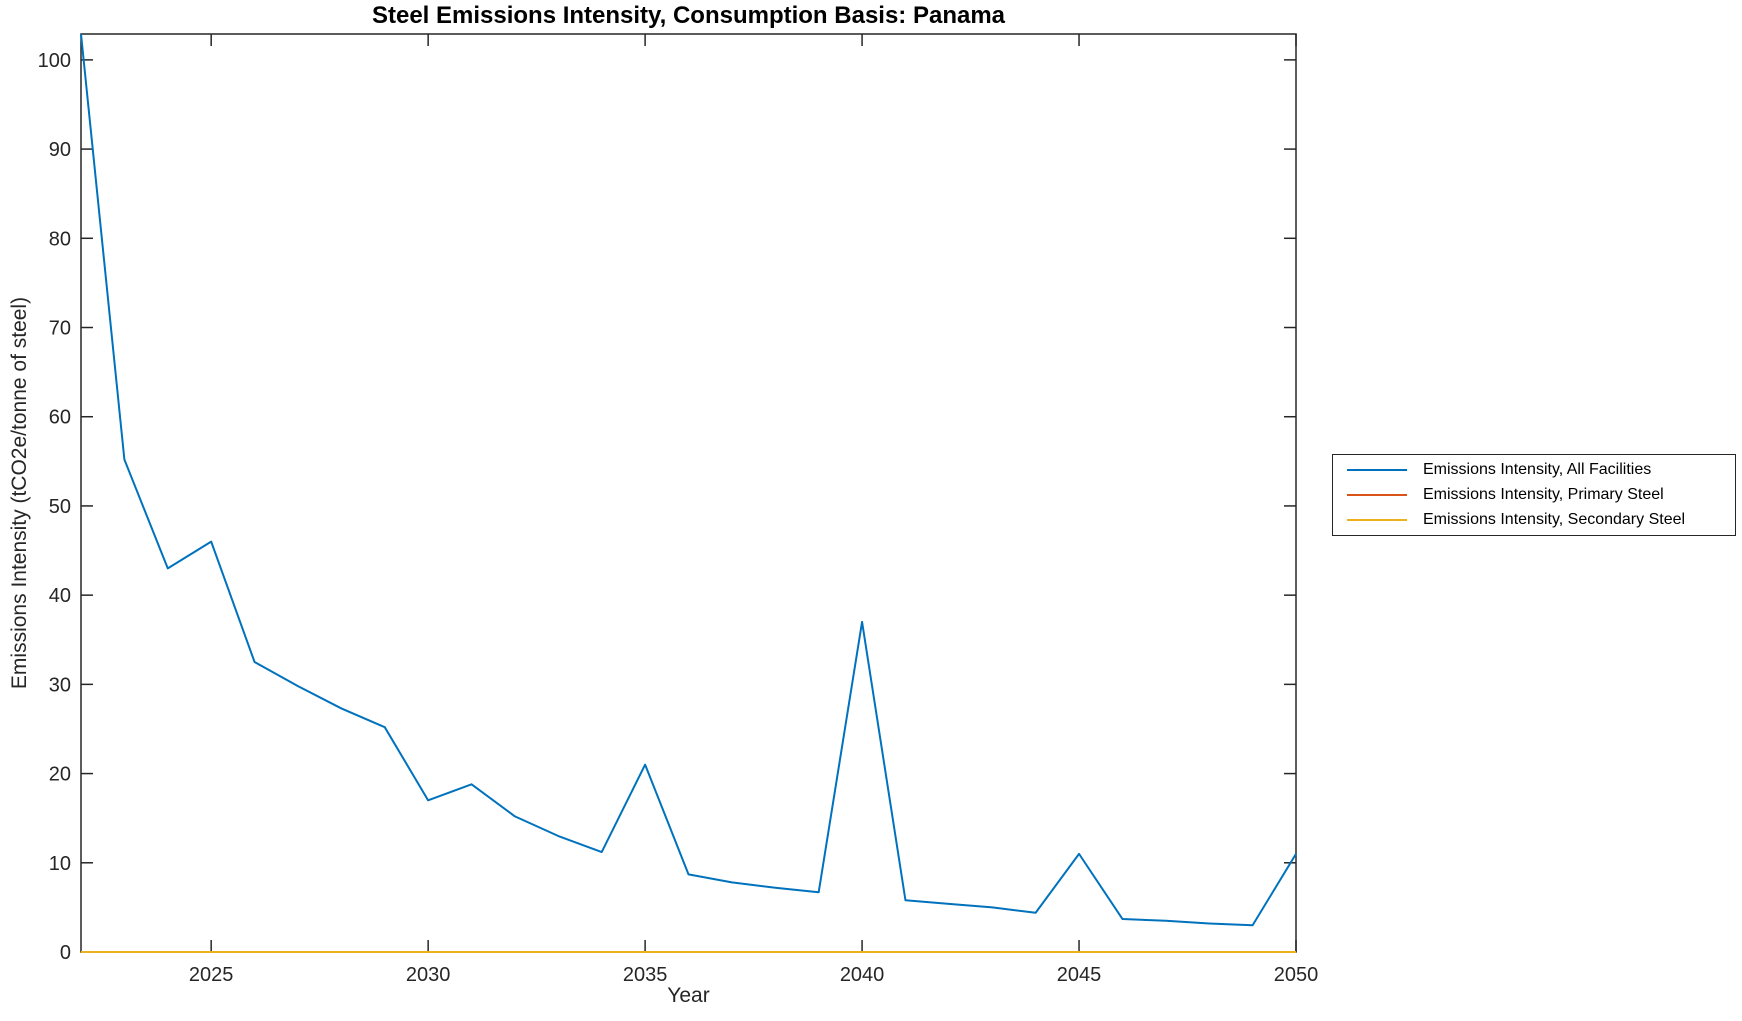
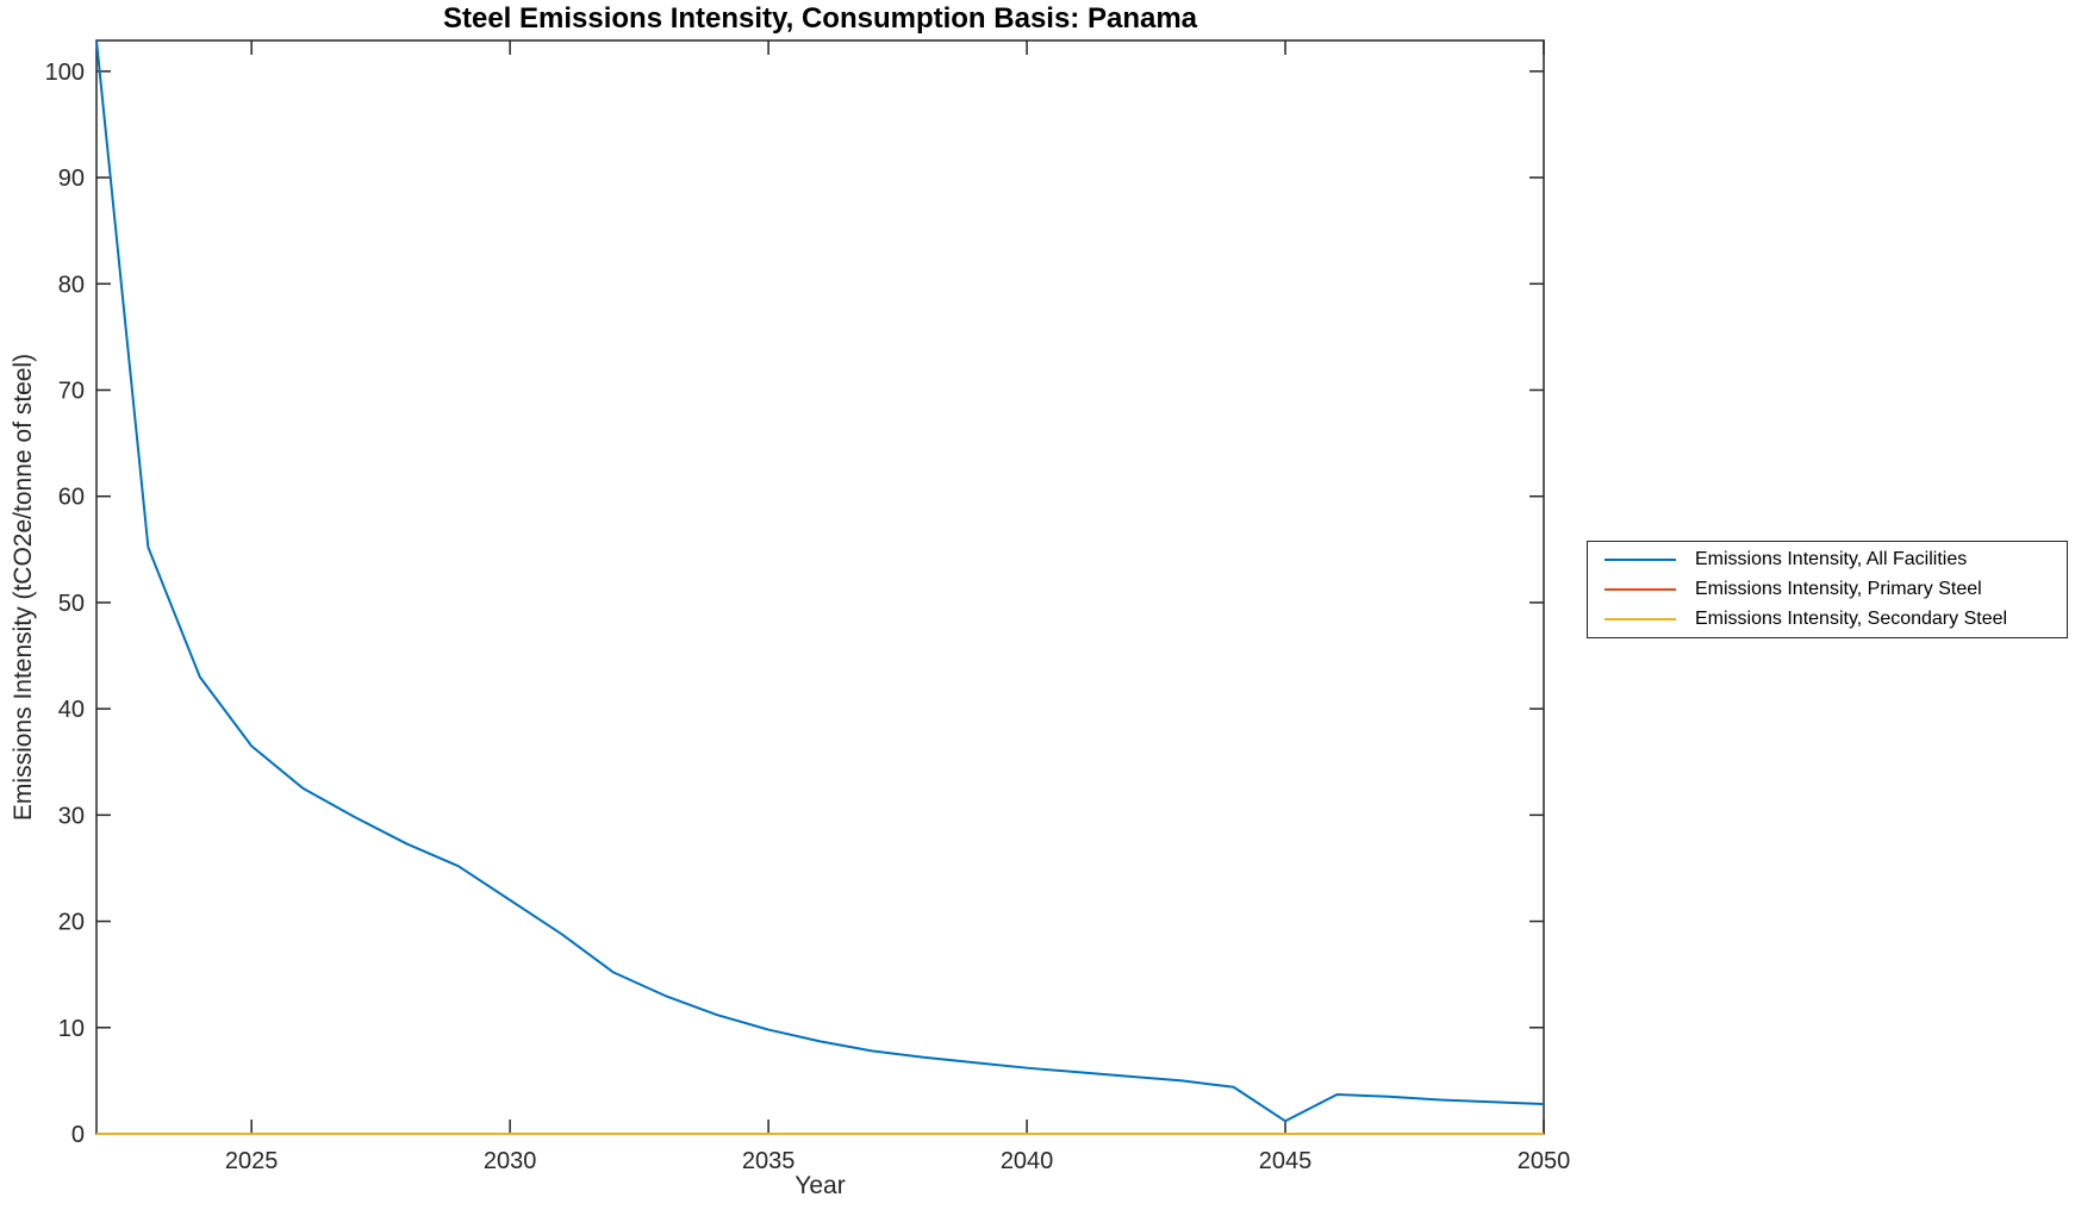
Emissions Intensity, All Facilities/2025: 46 -> 36
Emissions Intensity, All Facilities/2030: 17 -> 22
Emissions Intensity, All Facilities/2035: 21 -> 10
Emissions Intensity, All Facilities/2040: 37 -> 6
Emissions Intensity, All Facilities/2045: 11 -> 1
Emissions Intensity, All Facilities/2050: 11 -> 3
